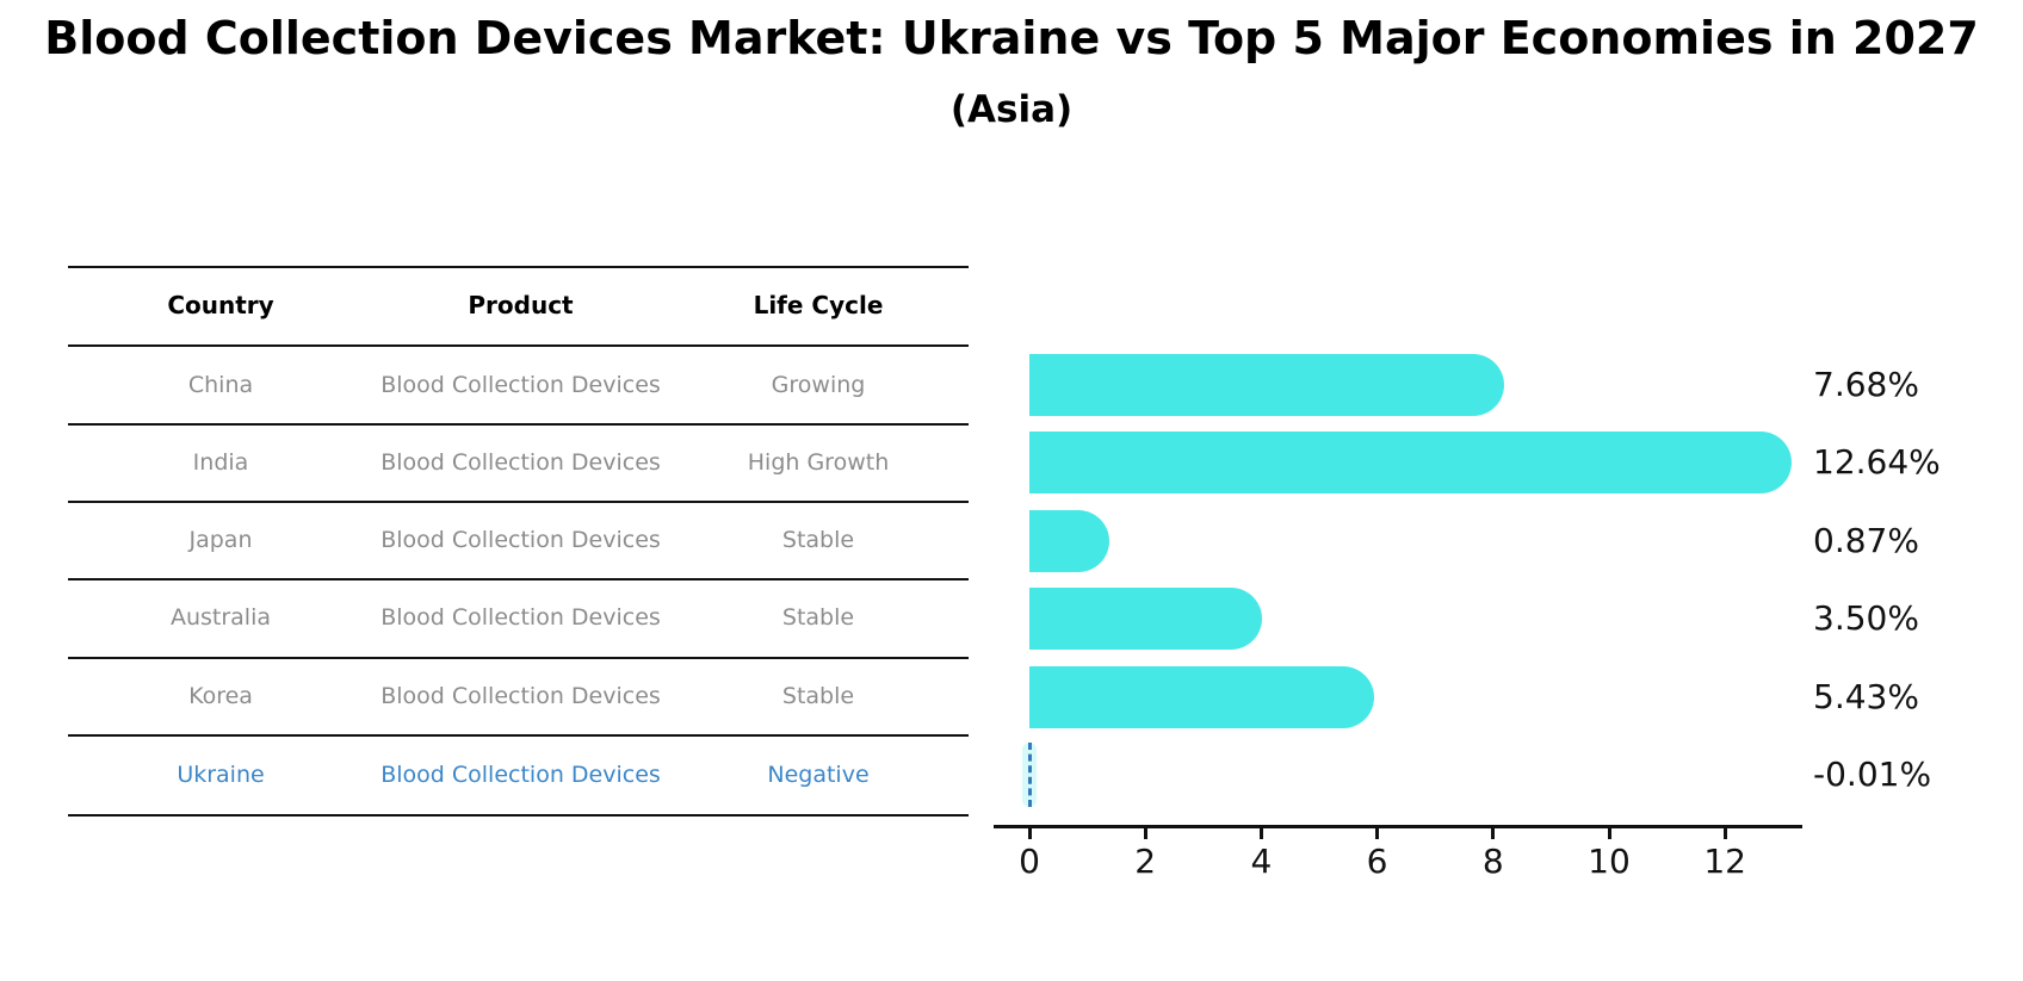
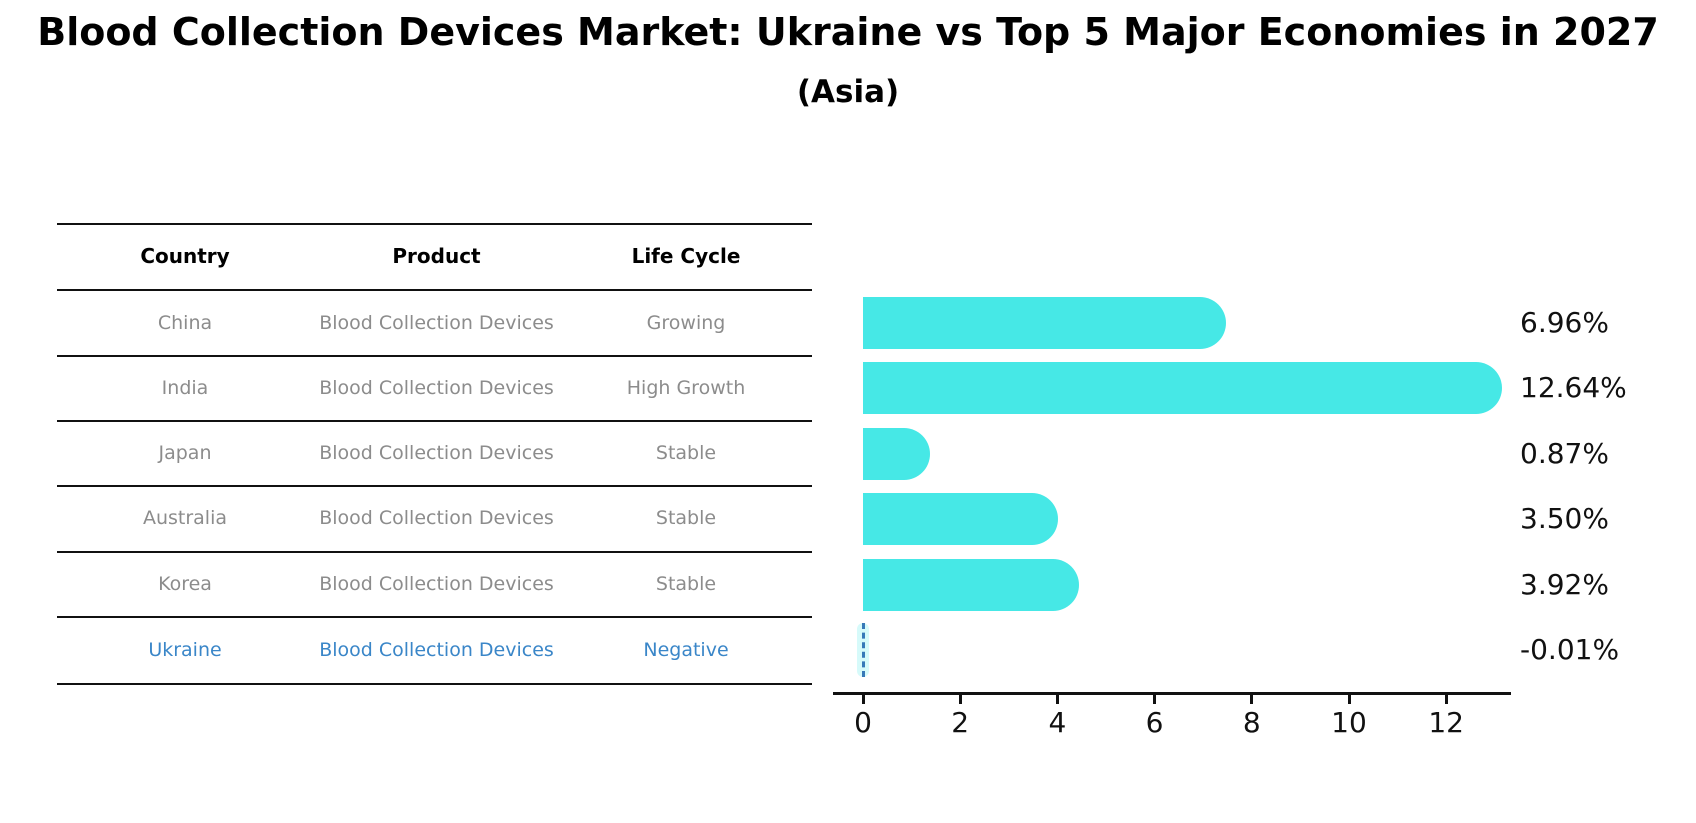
China: 7.68% -> 6.96%
Korea: 5.43% -> 3.92%
